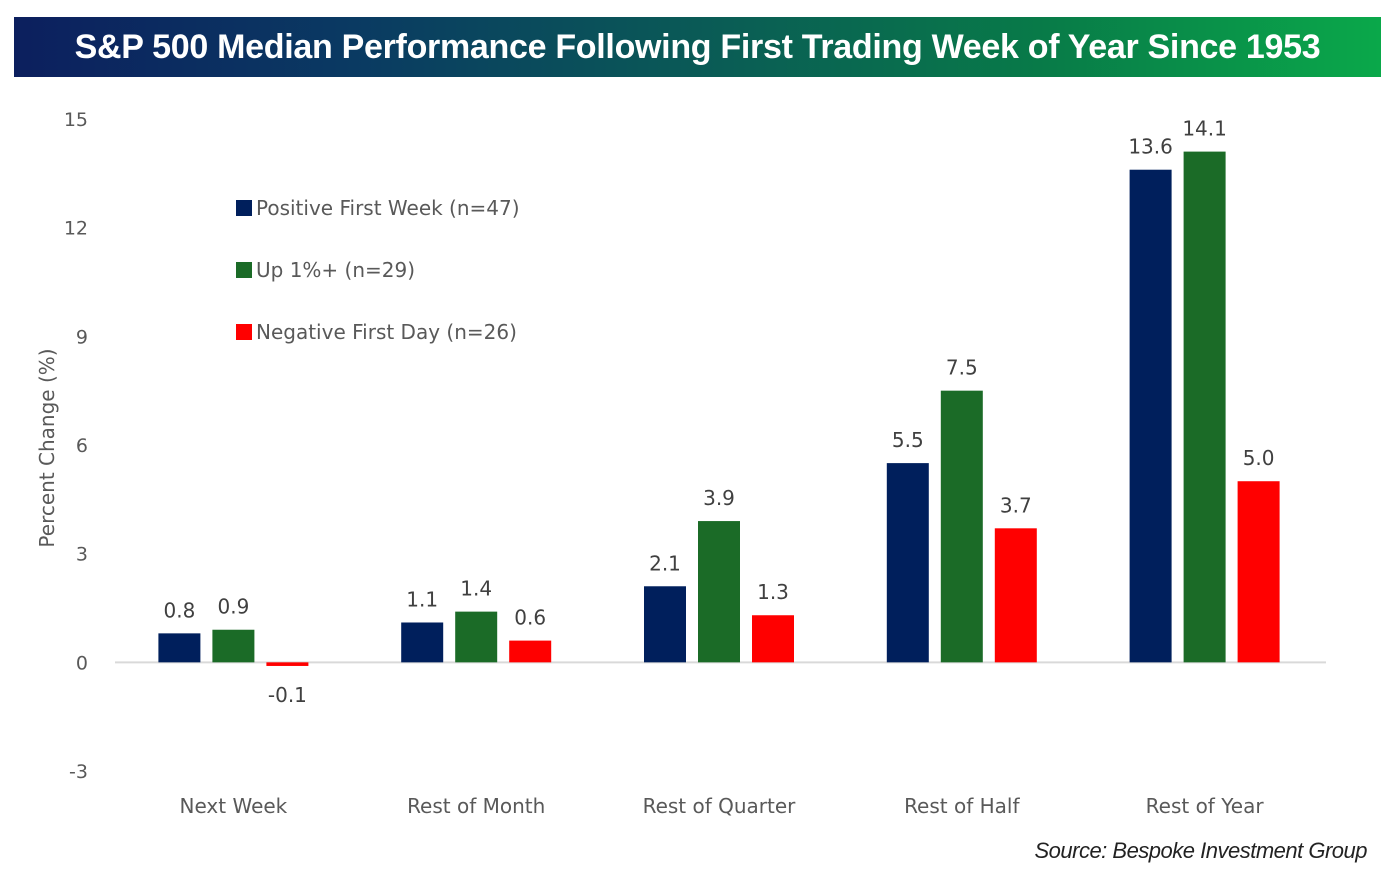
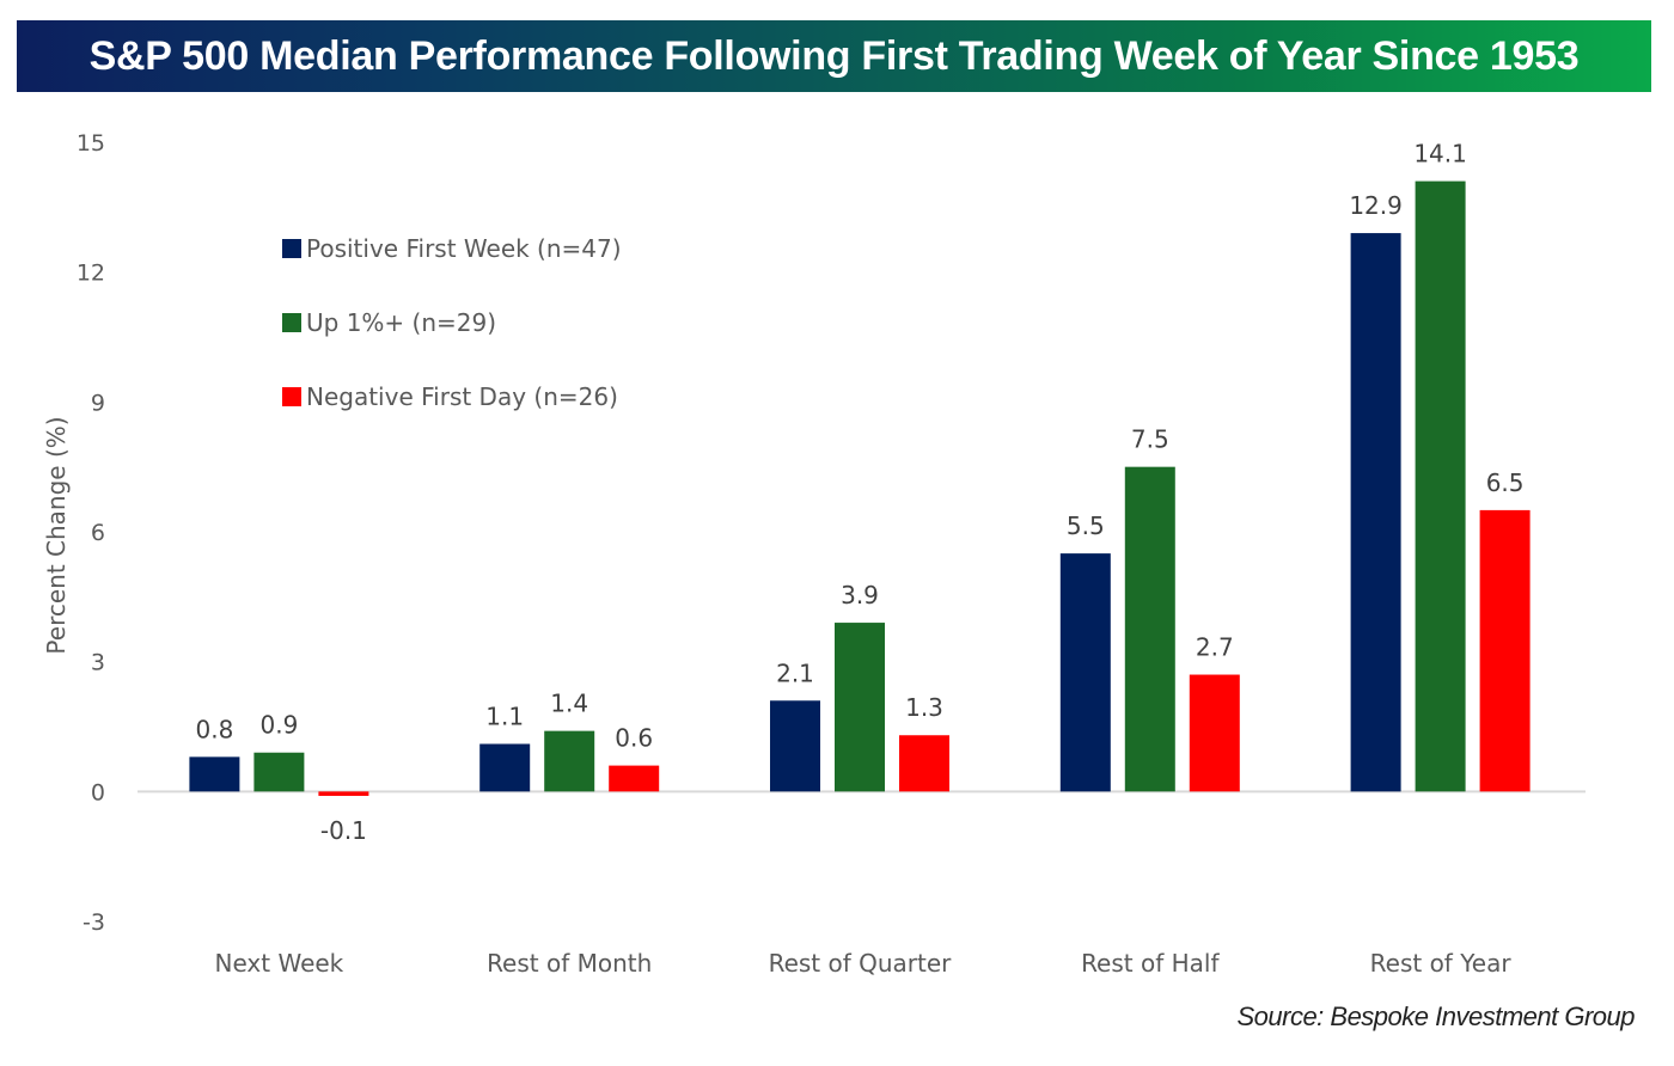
Negative First Day (n=26)/Rest of Half: 3.7 -> 2.7
Positive First Week (n=47)/Rest of Year: 13.6 -> 12.9
Negative First Day (n=26)/Rest of Year: 5.0 -> 6.5
